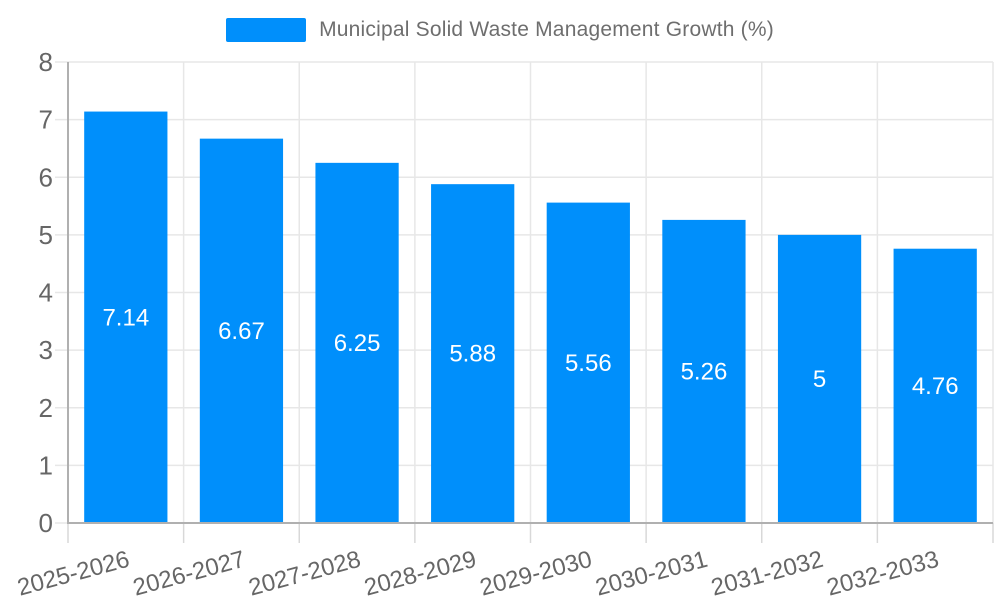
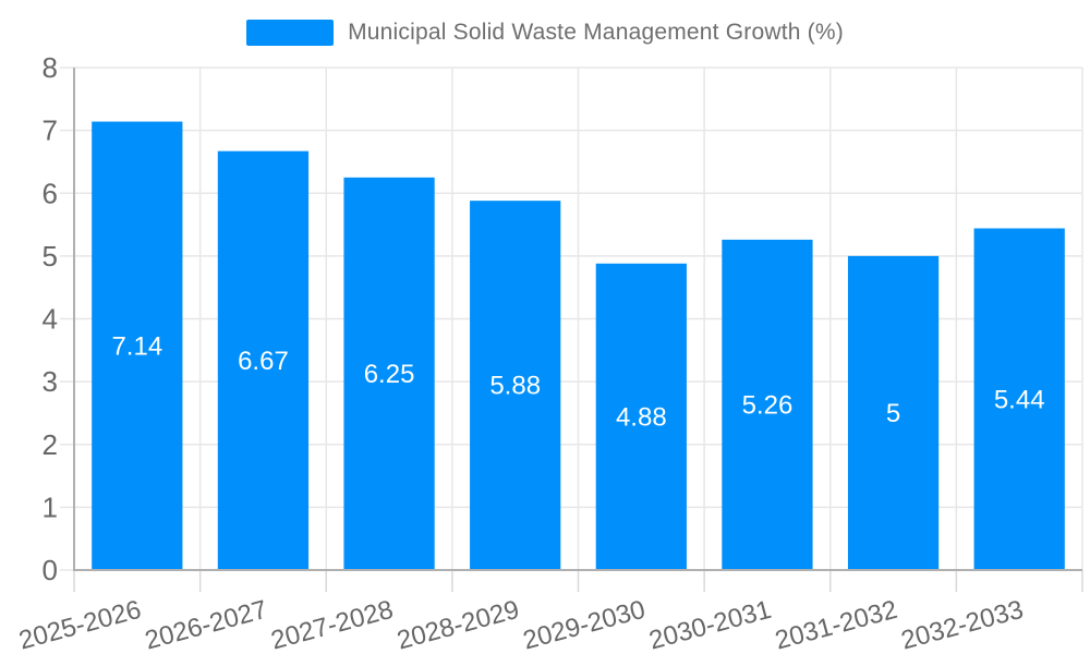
2029-2030: 5.56 -> 4.88
2032-2033: 4.76 -> 5.44
